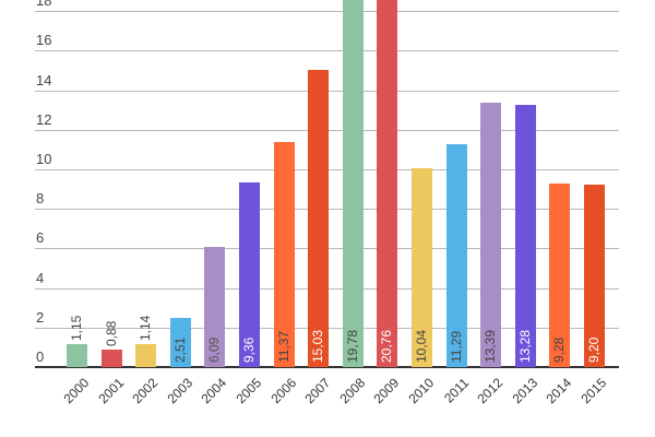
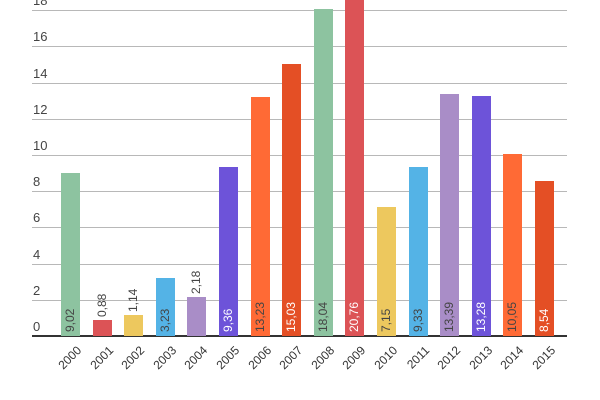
2000: 1,15 -> 9,02
2003: 2,51 -> 3,23
2004: 6,09 -> 2,18
2006: 11,37 -> 13,23
2008: 19,78 -> 18,04
2010: 10,04 -> 7,15
2011: 11,29 -> 9,33
2014: 9,28 -> 10,05
2015: 9,20 -> 8,54
